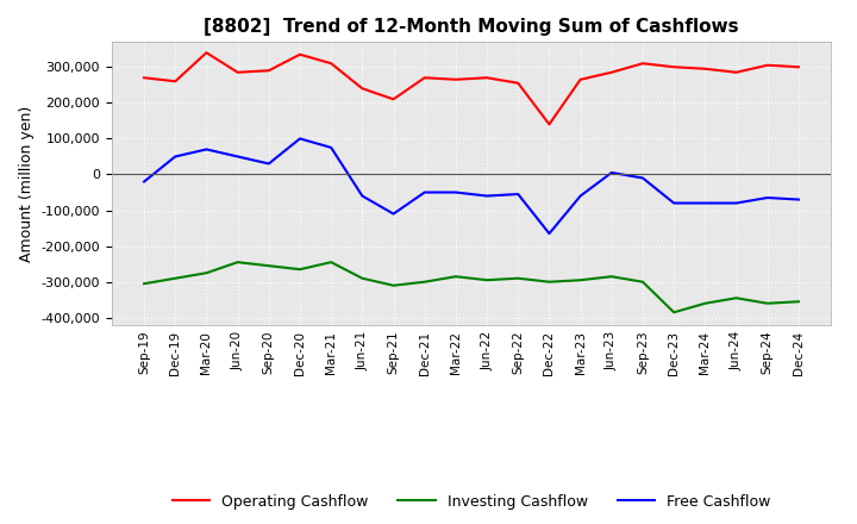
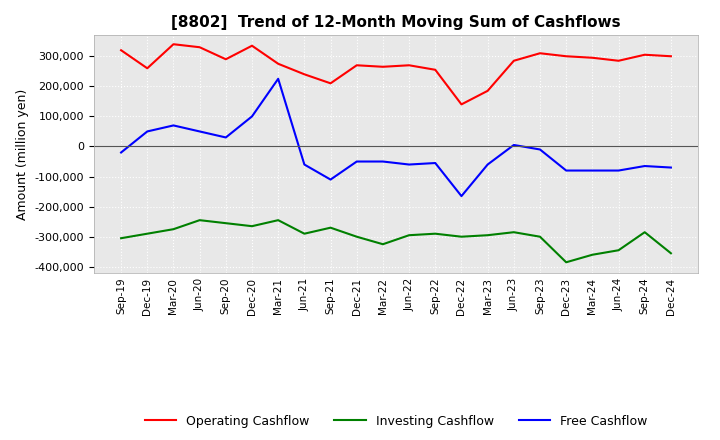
Operating Cashflow/Sep-19: 270,000 -> 320,000
Operating Cashflow/Jun-20: 285,000 -> 330,000
Operating Cashflow/Mar-21: 310,000 -> 275,000
Free Cashflow/Mar-21: 75,000 -> 225,000
Investing Cashflow/Sep-21: -310,000 -> -270,000
Investing Cashflow/Mar-22: -285,000 -> -325,000
Operating Cashflow/Mar-23: 265,000 -> 185,000
Investing Cashflow/Sep-24: -360,000 -> -285,000
